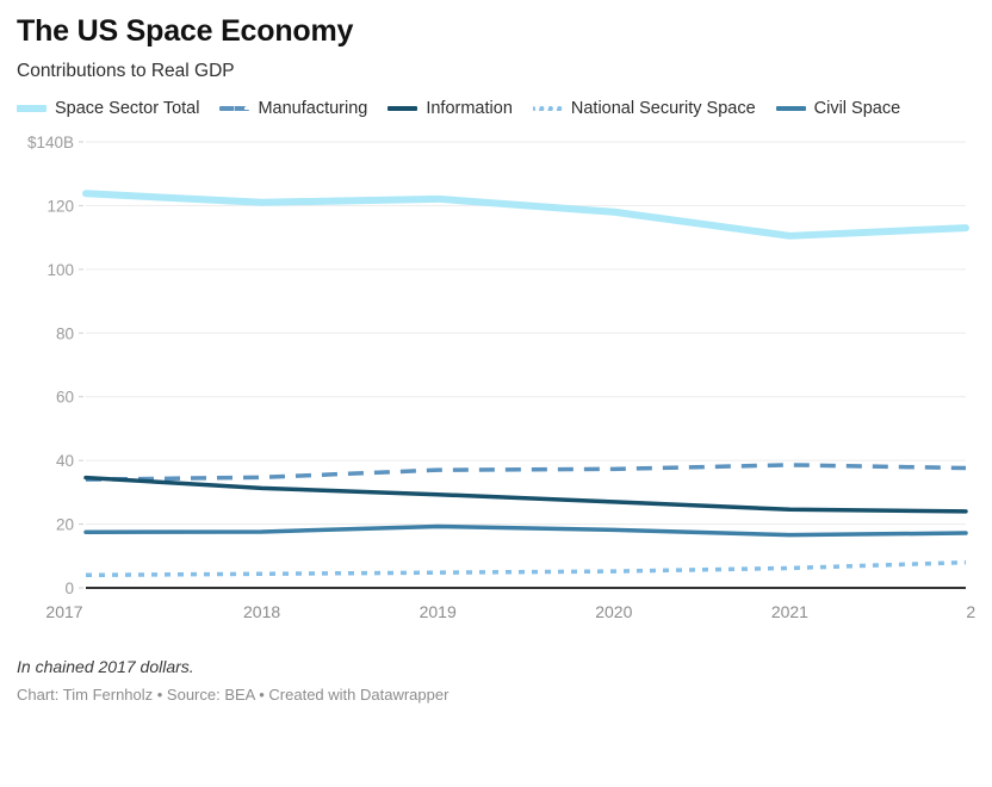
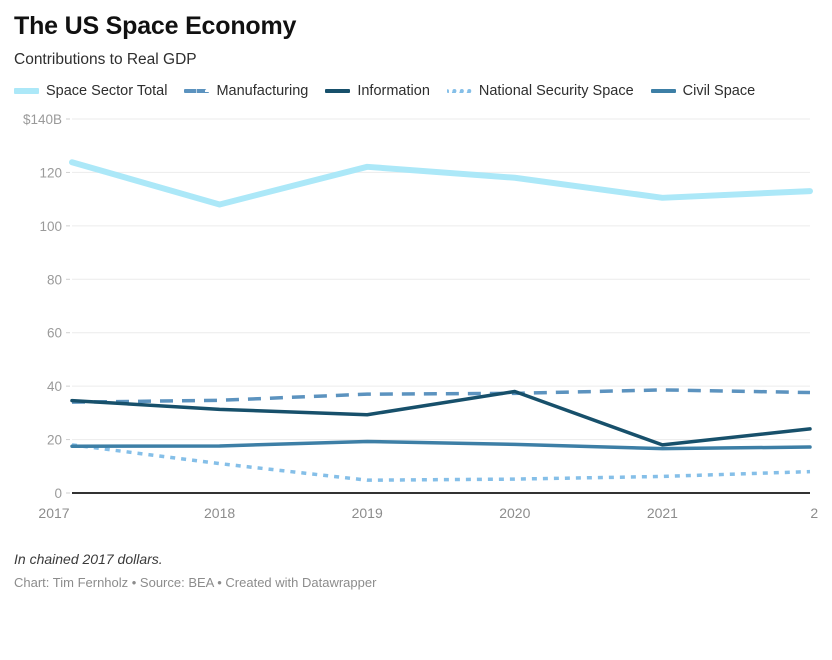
National Security Space/2017: $4B -> $18B
Space Sector Total/2018: $121B -> $108B
National Security Space/2018: $4B -> $11B
Information/2020: $27B -> $38B
Information/2021: $25B -> $18B
